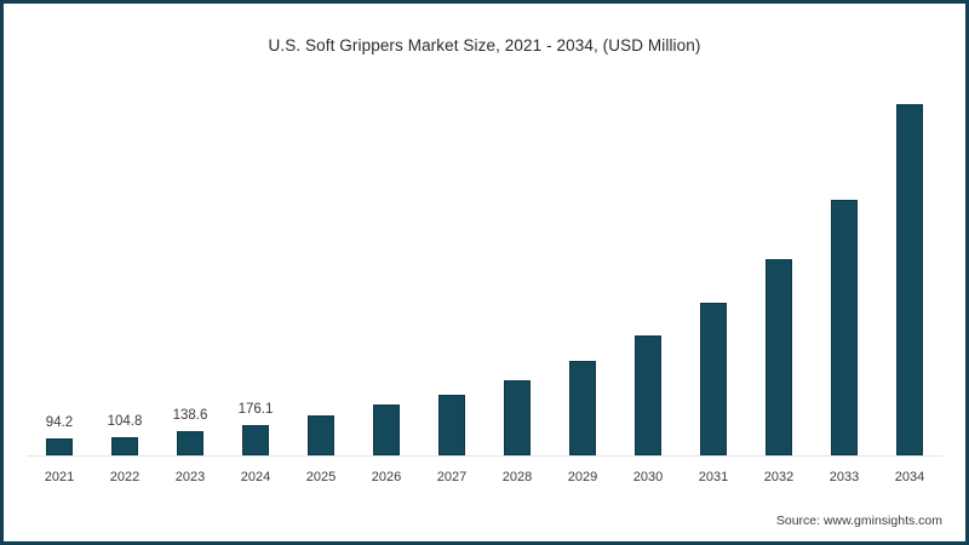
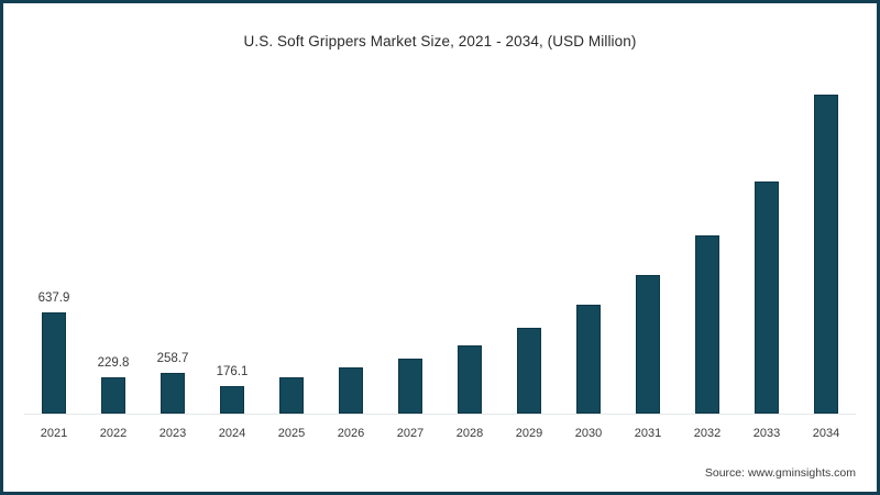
2021: 94.2 -> 637.9
2022: 104.8 -> 229.8
2023: 138.6 -> 258.7
